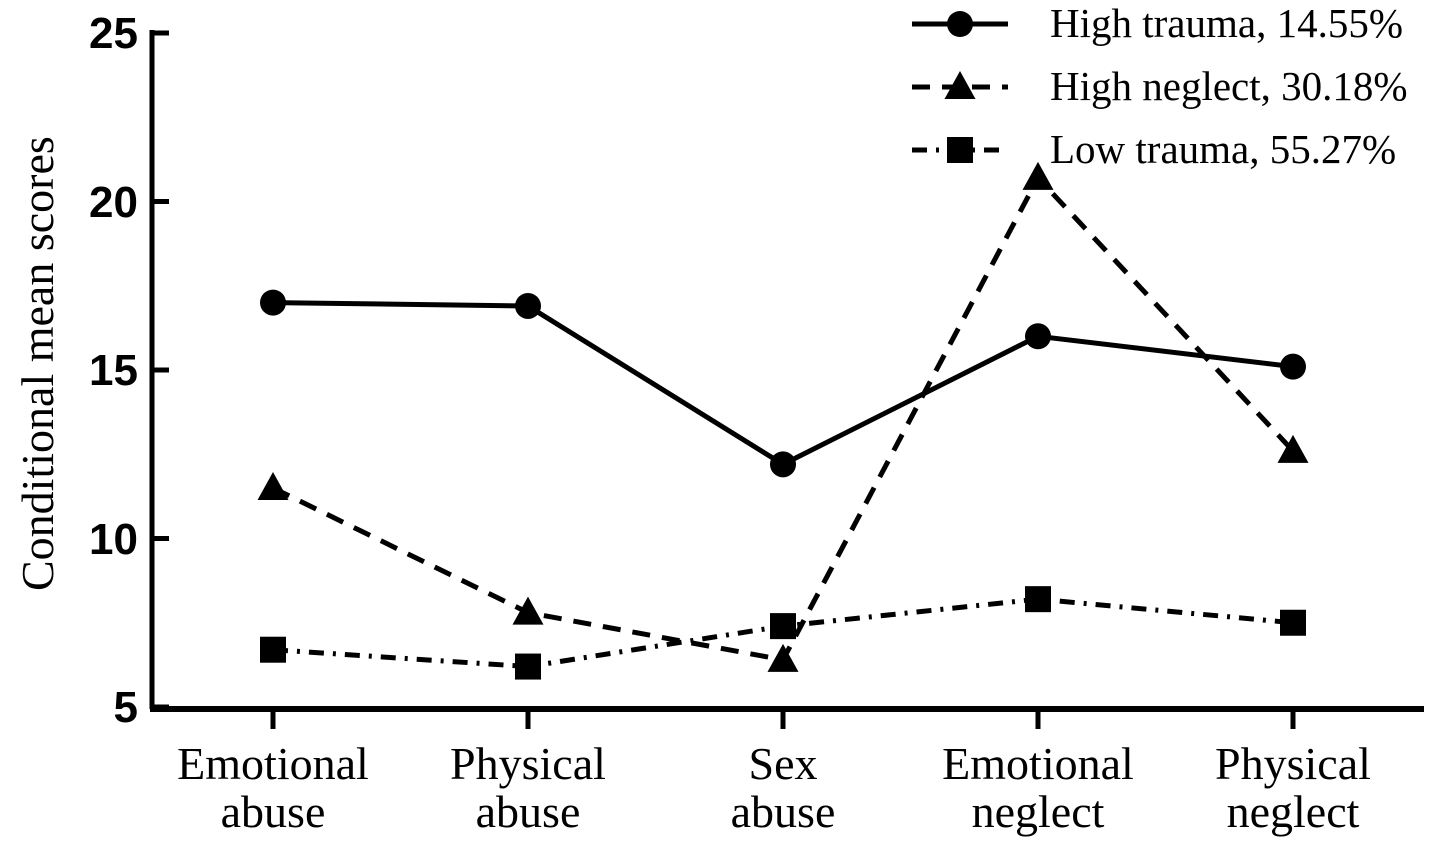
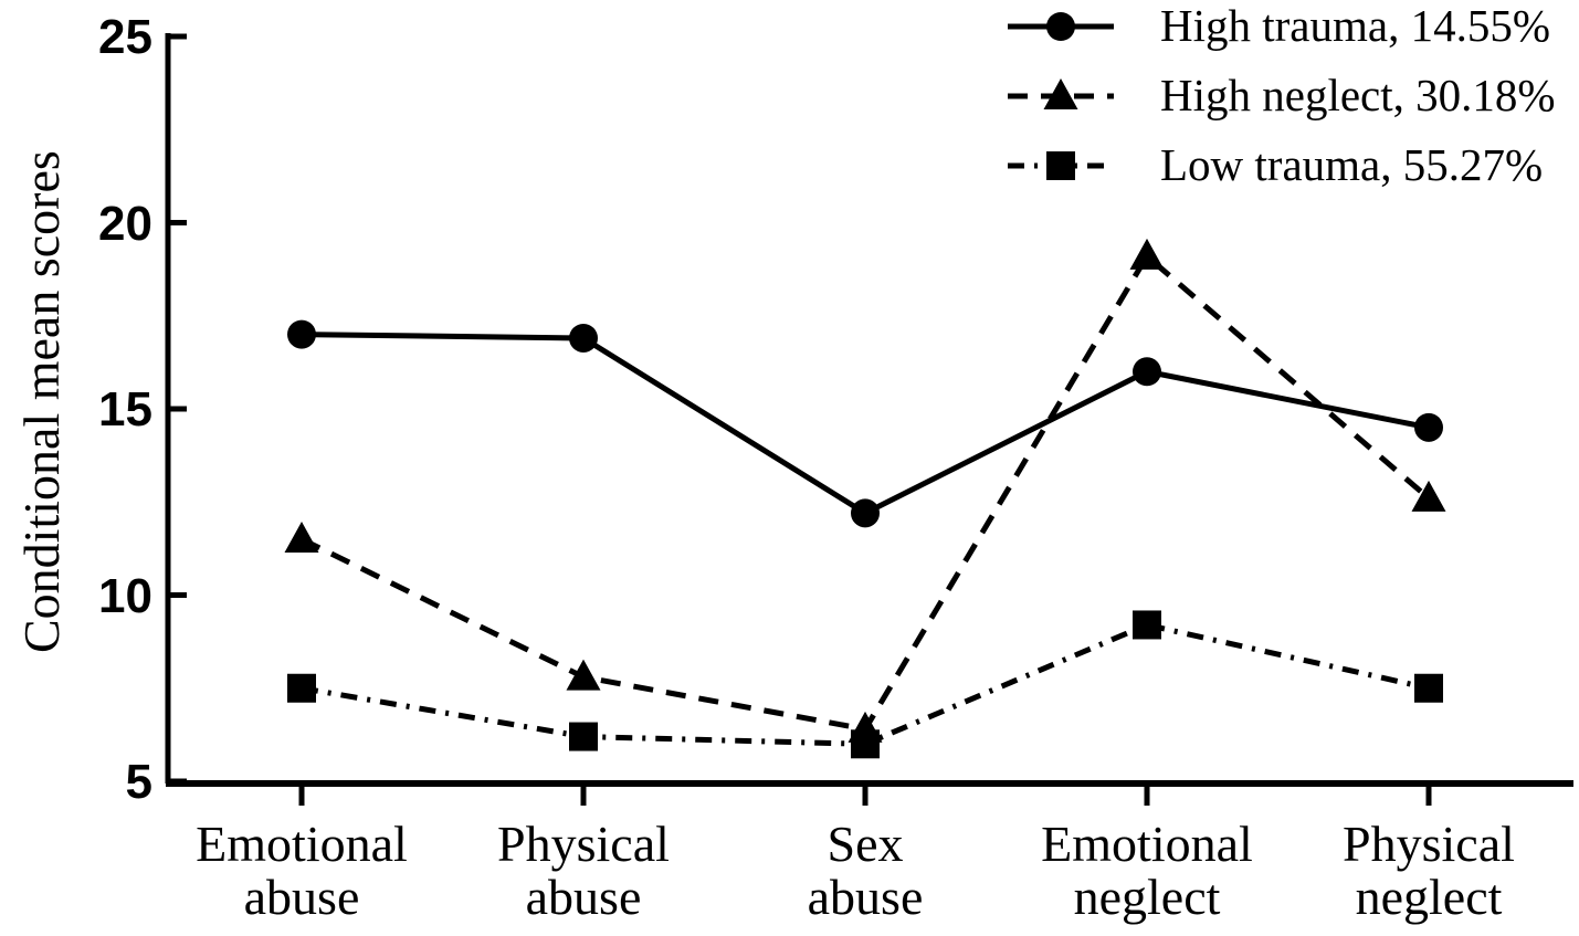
Low trauma, 55.27%/Emotional abuse: 6.7 -> 7.5
Low trauma, 55.27%/Sex abuse: 7.4 -> 6.0
High neglect, 30.18%/Emotional neglect: 20.7 -> 19.1
Low trauma, 55.27%/Emotional neglect: 8.2 -> 9.2
High trauma, 14.55%/Physical neglect: 15.1 -> 14.5
